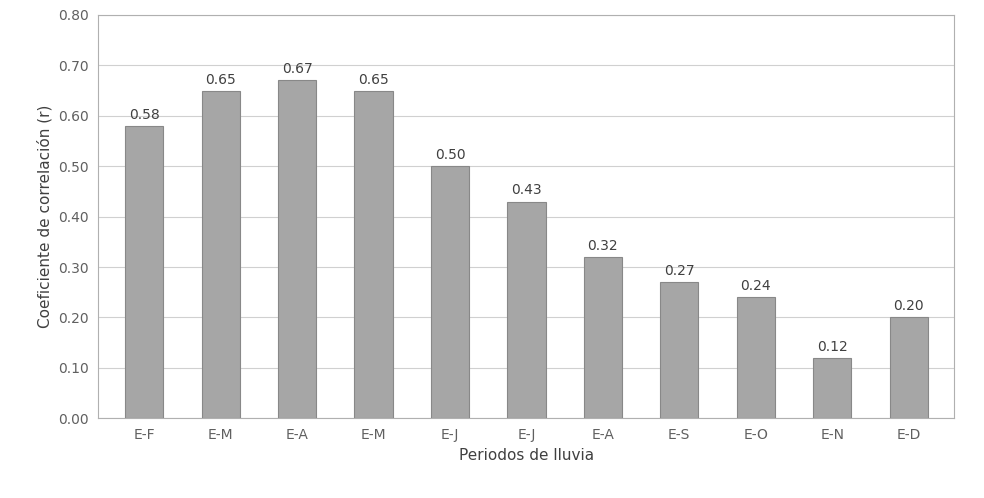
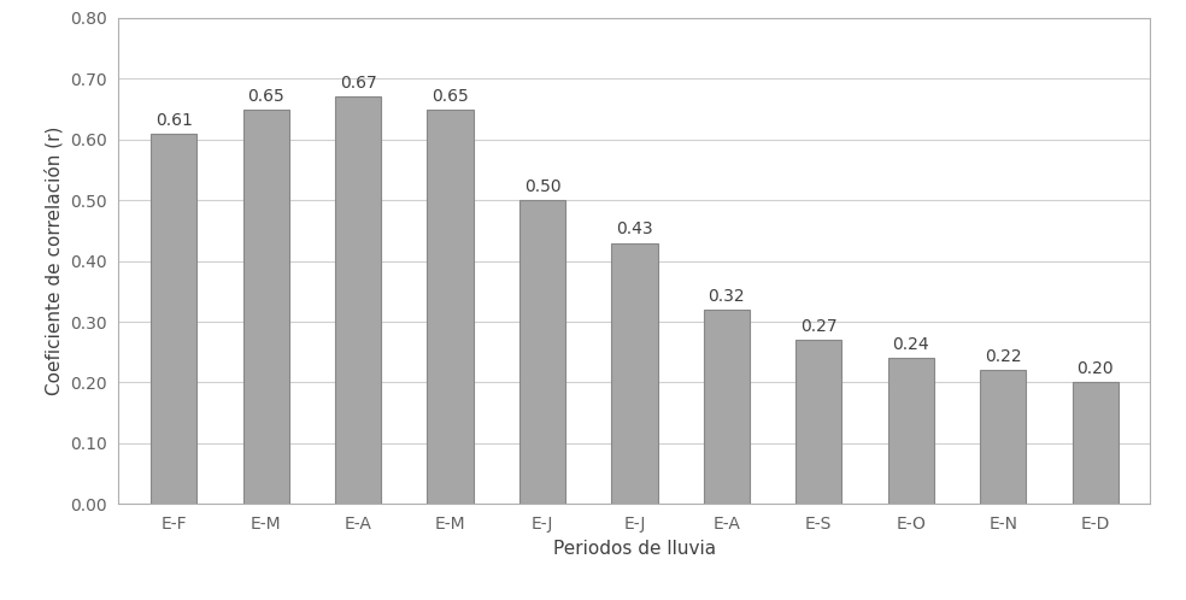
E-F: 0.58 -> 0.61
E-N: 0.12 -> 0.22
